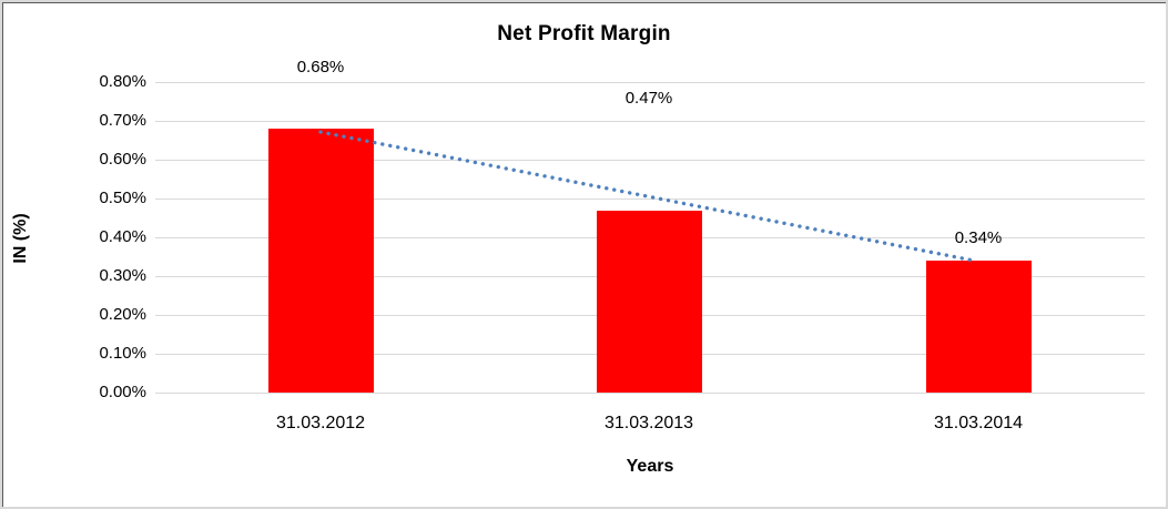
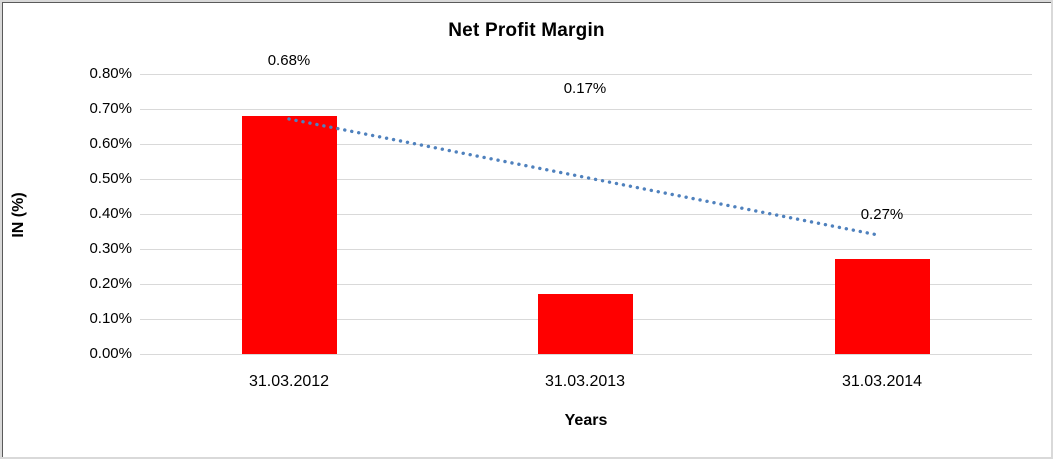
31.03.2013: 0.47% -> 0.17%
31.03.2014: 0.34% -> 0.27%
